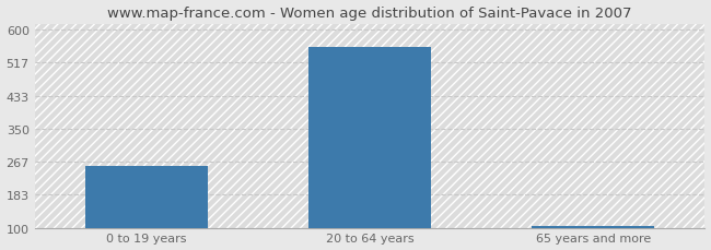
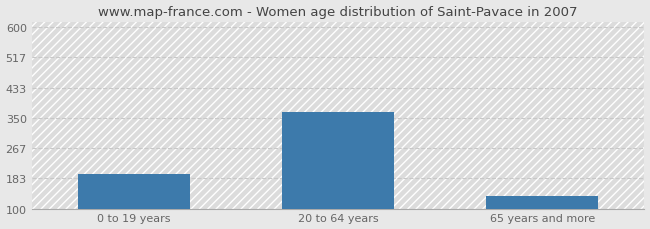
0 to 19 years: 257 -> 195
20 to 64 years: 557 -> 365
65 years and more: 103 -> 135
